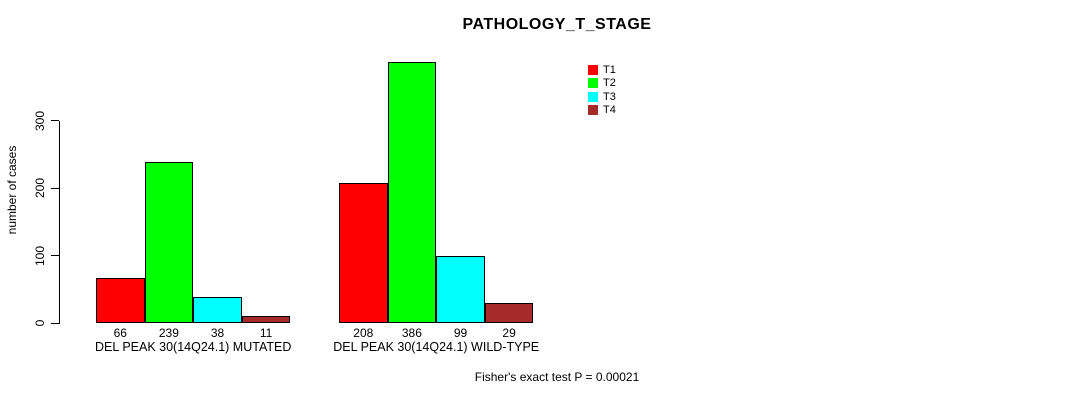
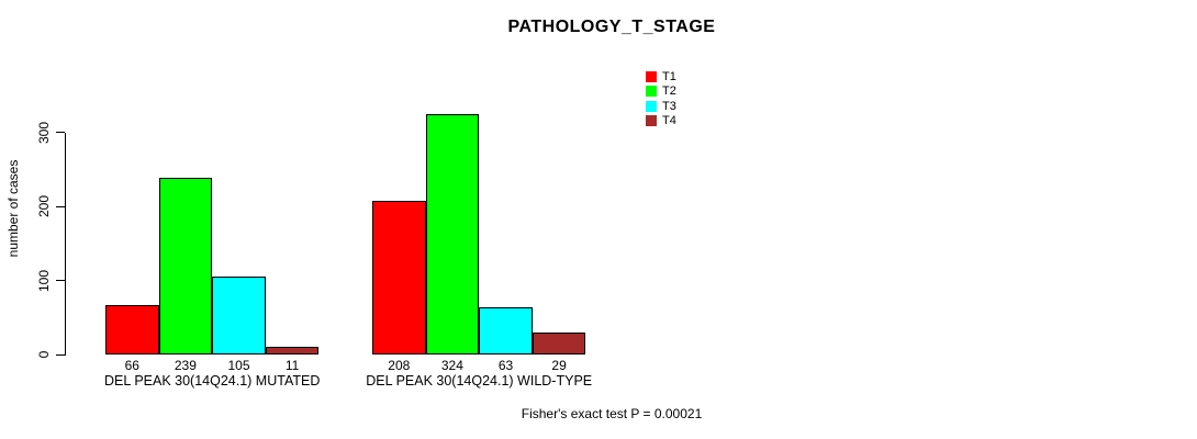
T3/DEL PEAK 30(14Q24.1) MUTATED: 38 -> 105
T2/DEL PEAK 30(14Q24.1) WILD-TYPE: 386 -> 324
T3/DEL PEAK 30(14Q24.1) WILD-TYPE: 99 -> 63
